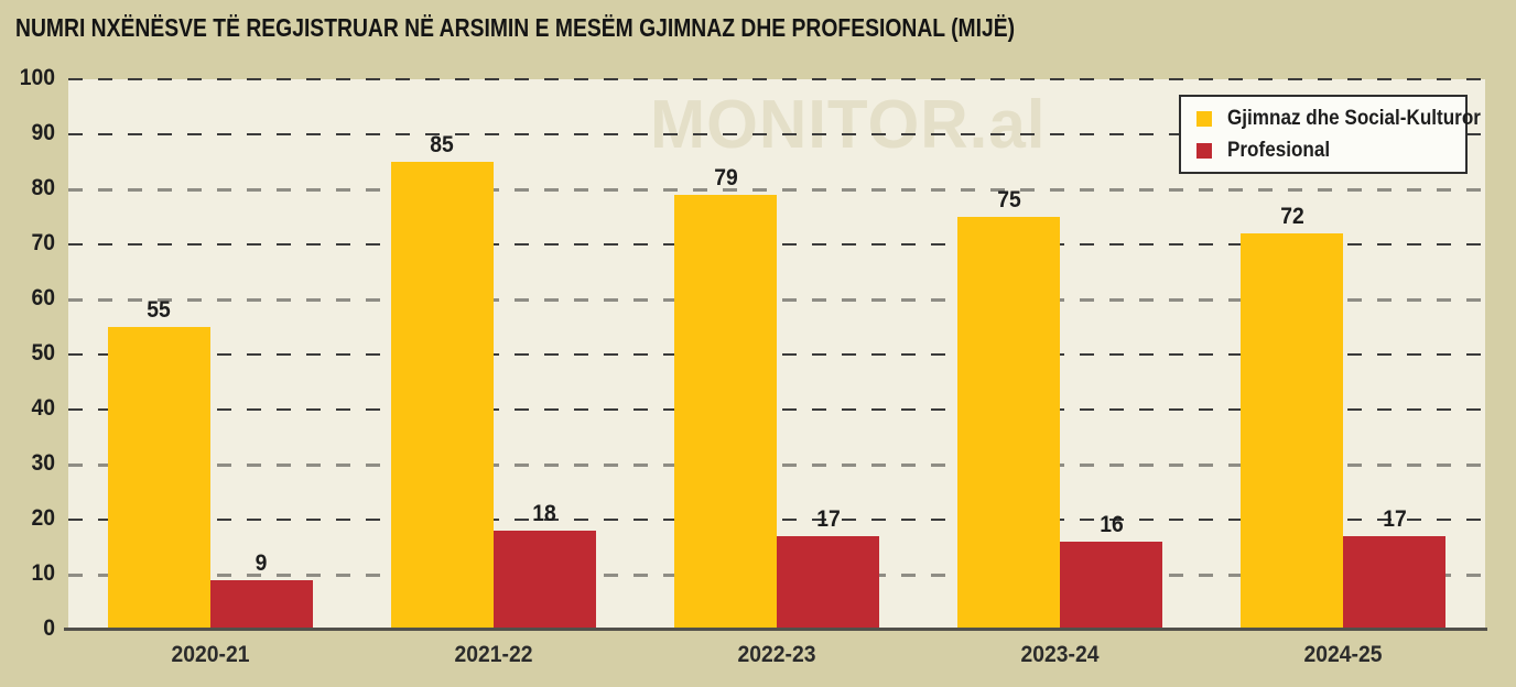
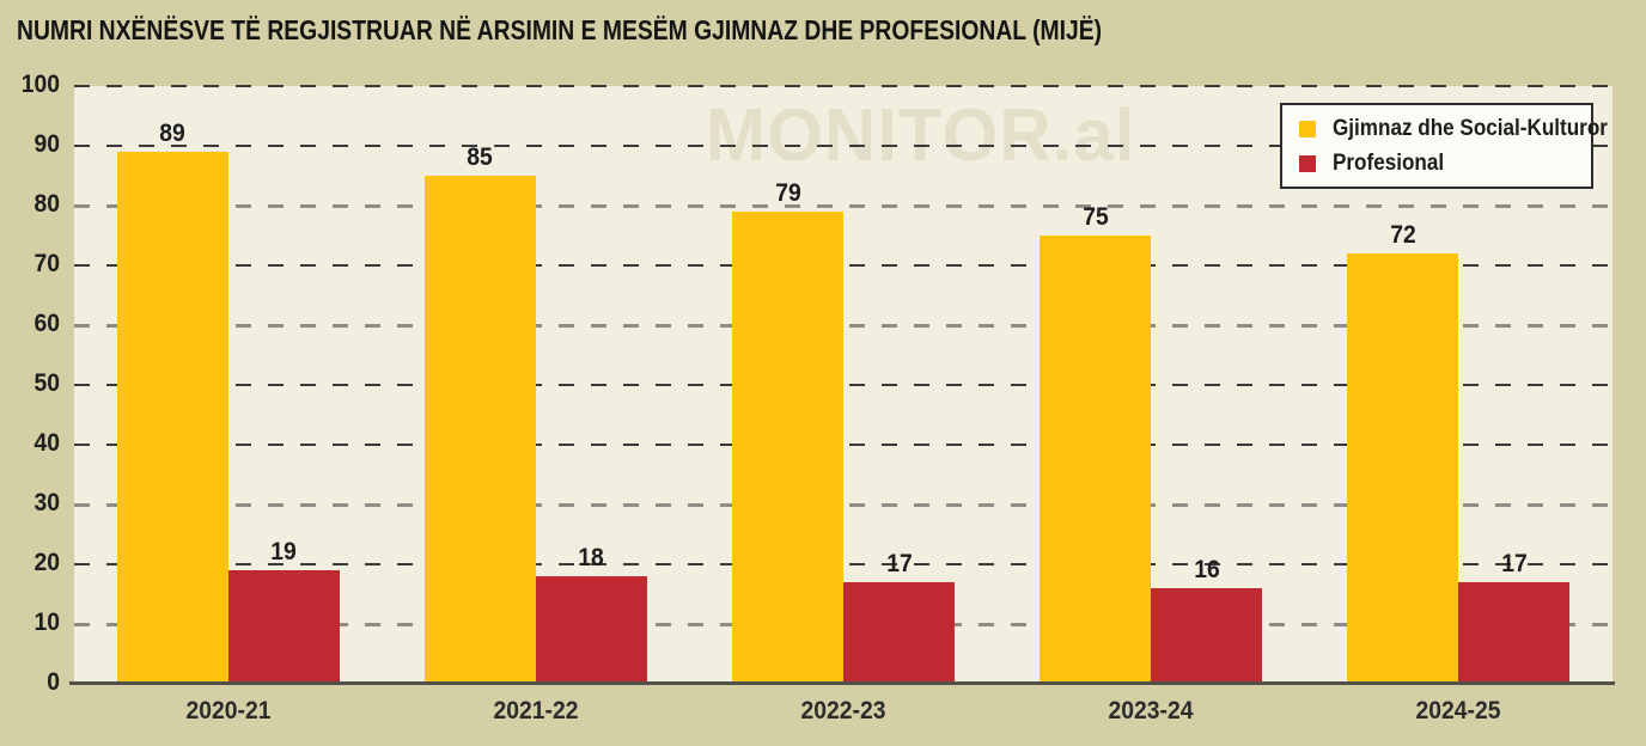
Gjimnaz dhe Social-Kulturor/2020-21: 55 -> 89
Profesional/2020-21: 9 -> 19
